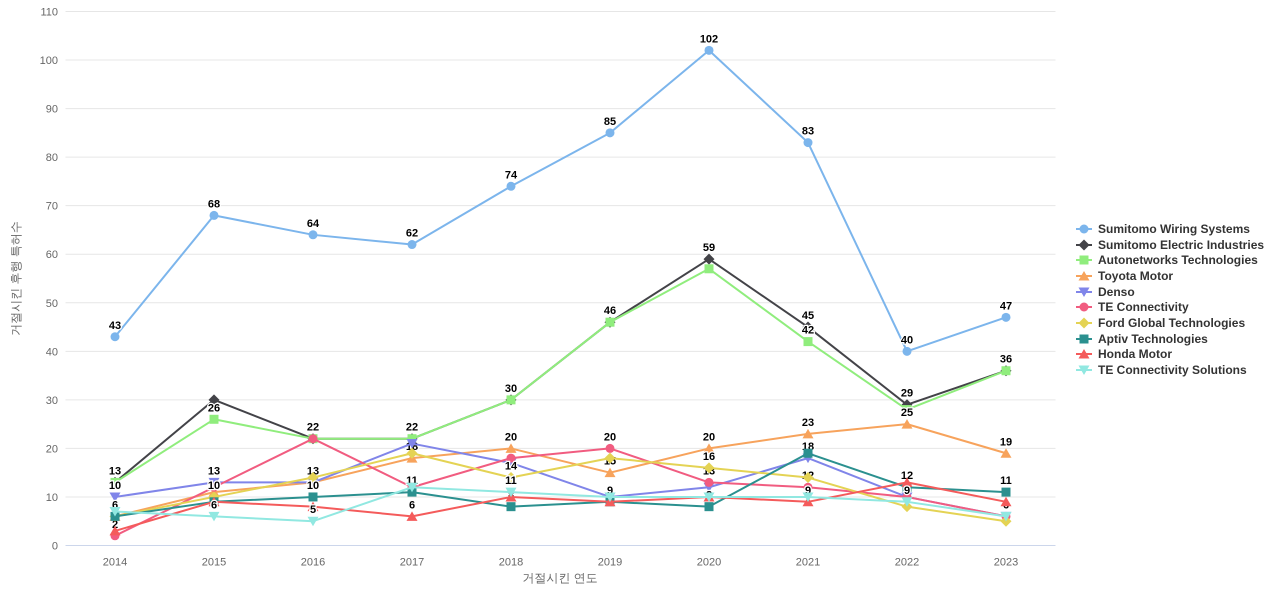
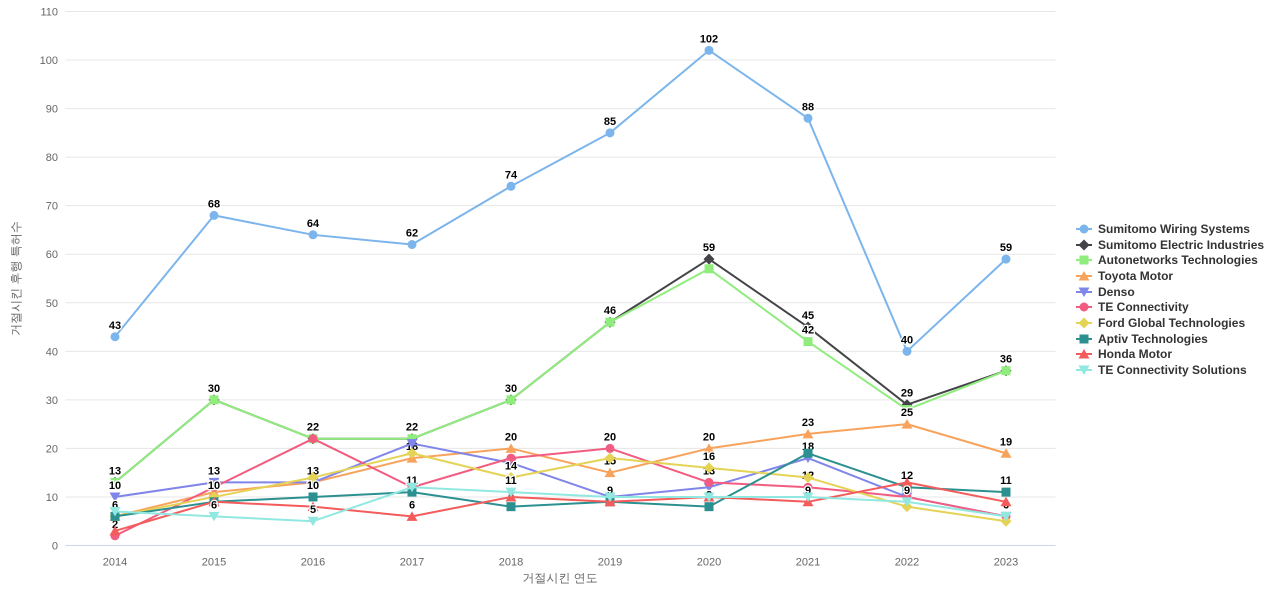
Autonetworks Technologies/2015: 26 -> 30
Sumitomo Wiring Systems/2021: 83 -> 88
Sumitomo Wiring Systems/2023: 47 -> 59
